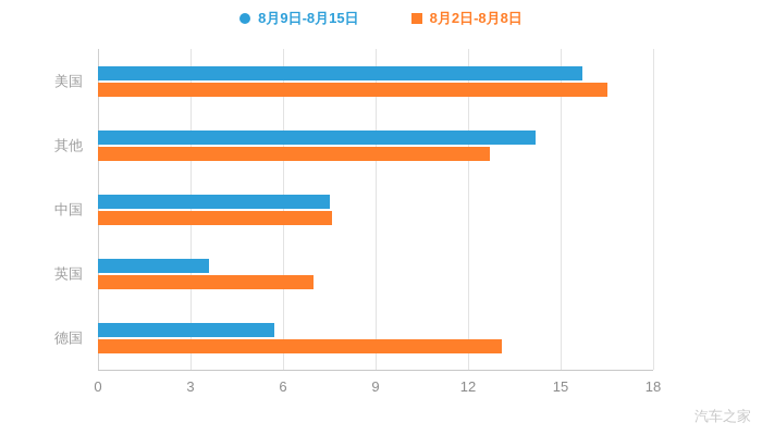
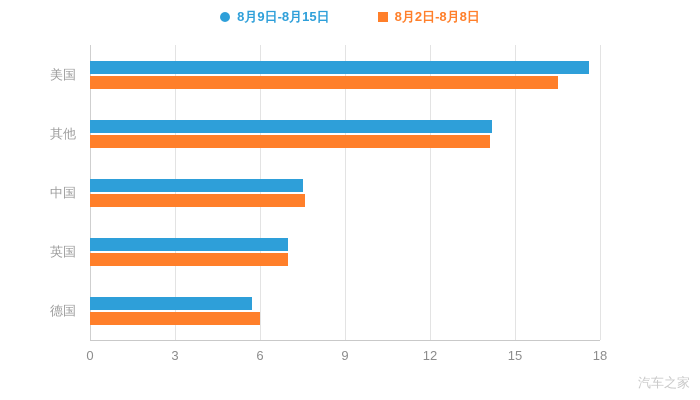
8月9日-8月15日/美国: 15.7 -> 17.6
8月2日-8月8日/其他: 12.7 -> 14.1
8月9日-8月15日/英国: 3.6 -> 7.0
8月2日-8月8日/德国: 13.1 -> 6.0
